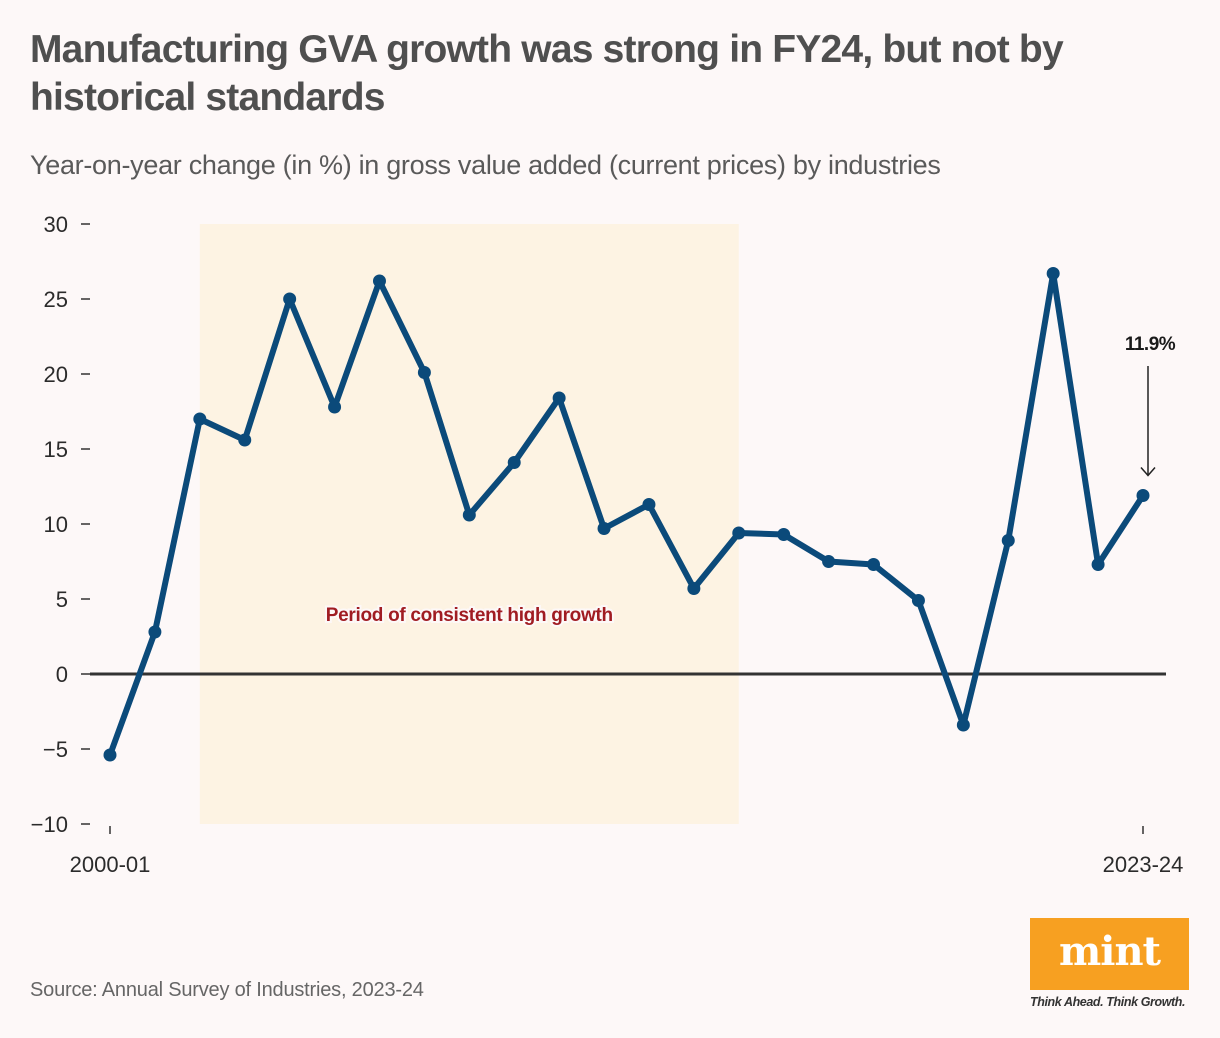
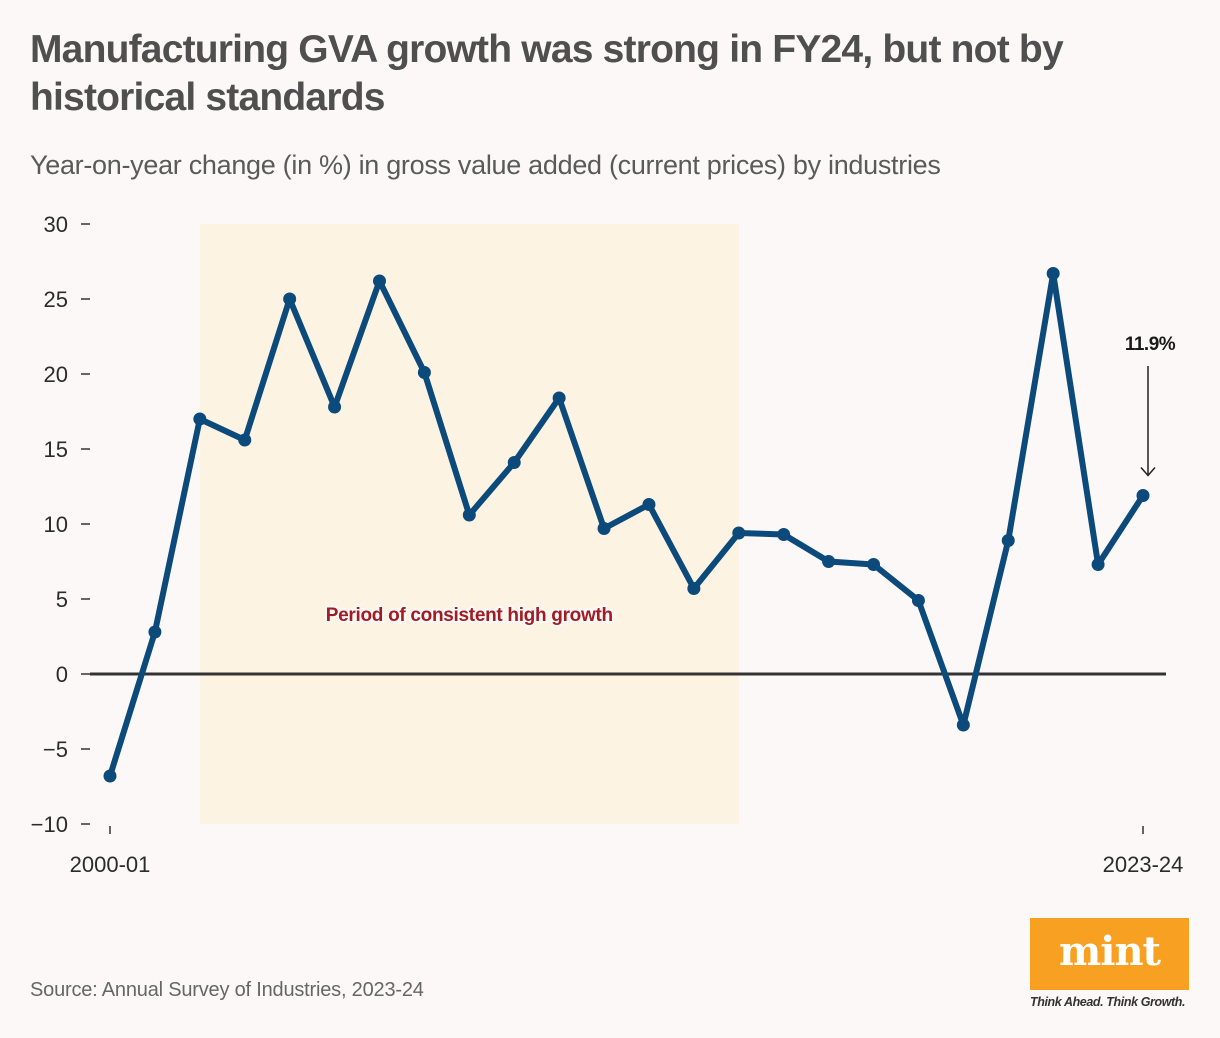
2000-01: -5.4 -> -6.8
